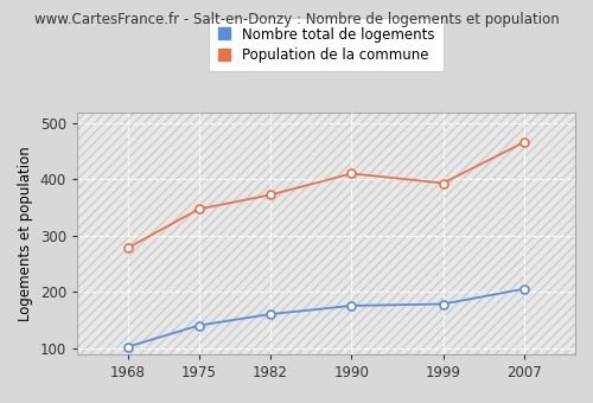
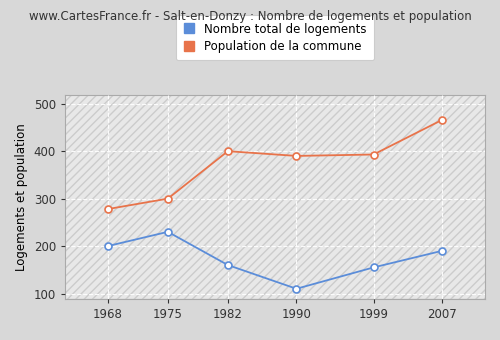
Nombre total de logements/1968: 102 -> 200
Nombre total de logements/1975: 140 -> 230
Population de la commune/1975: 347 -> 300
Population de la commune/1982: 372 -> 400
Nombre total de logements/1990: 175 -> 110
Population de la commune/1990: 410 -> 390
Nombre total de logements/1999: 178 -> 155
Nombre total de logements/2007: 205 -> 190
